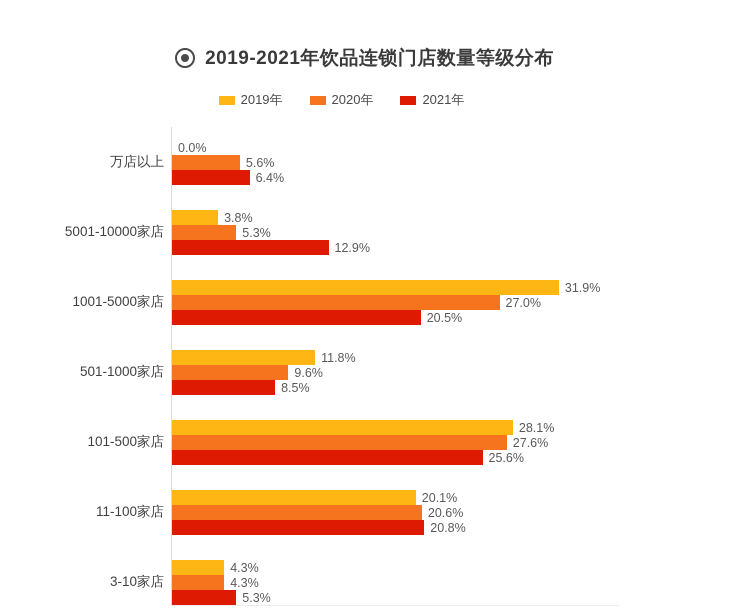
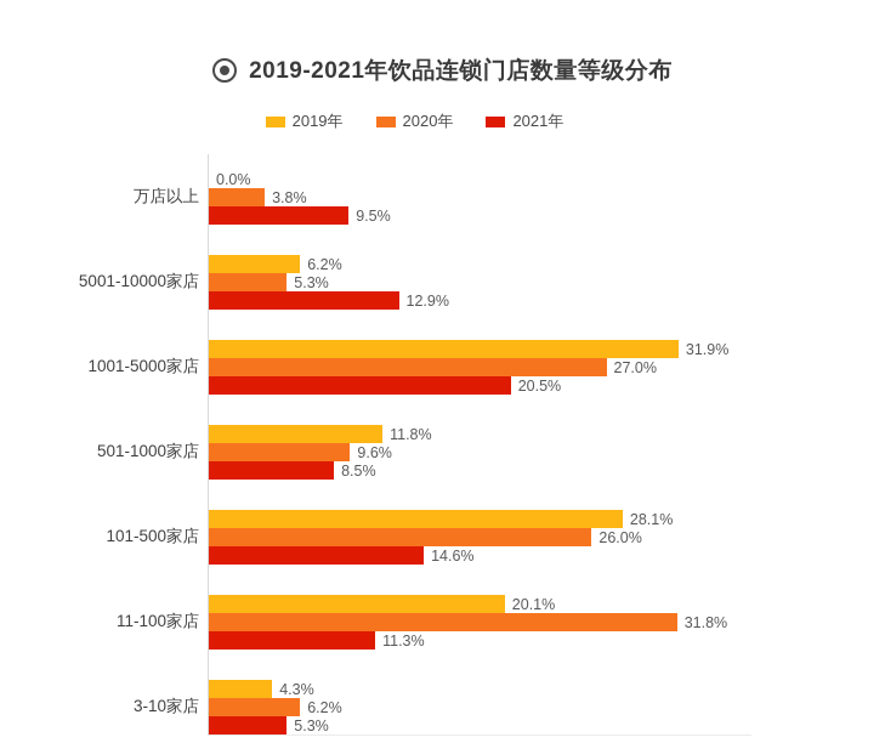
2020年/万店以上: 5.6% -> 3.8%
2021年/万店以上: 6.4% -> 9.5%
2019年/5001-10000家店: 3.8% -> 6.2%
2020年/101-500家店: 27.6% -> 26.0%
2021年/101-500家店: 25.6% -> 14.6%
2020年/11-100家店: 20.6% -> 31.8%
2021年/11-100家店: 20.8% -> 11.3%
2020年/3-10家店: 4.3% -> 6.2%
